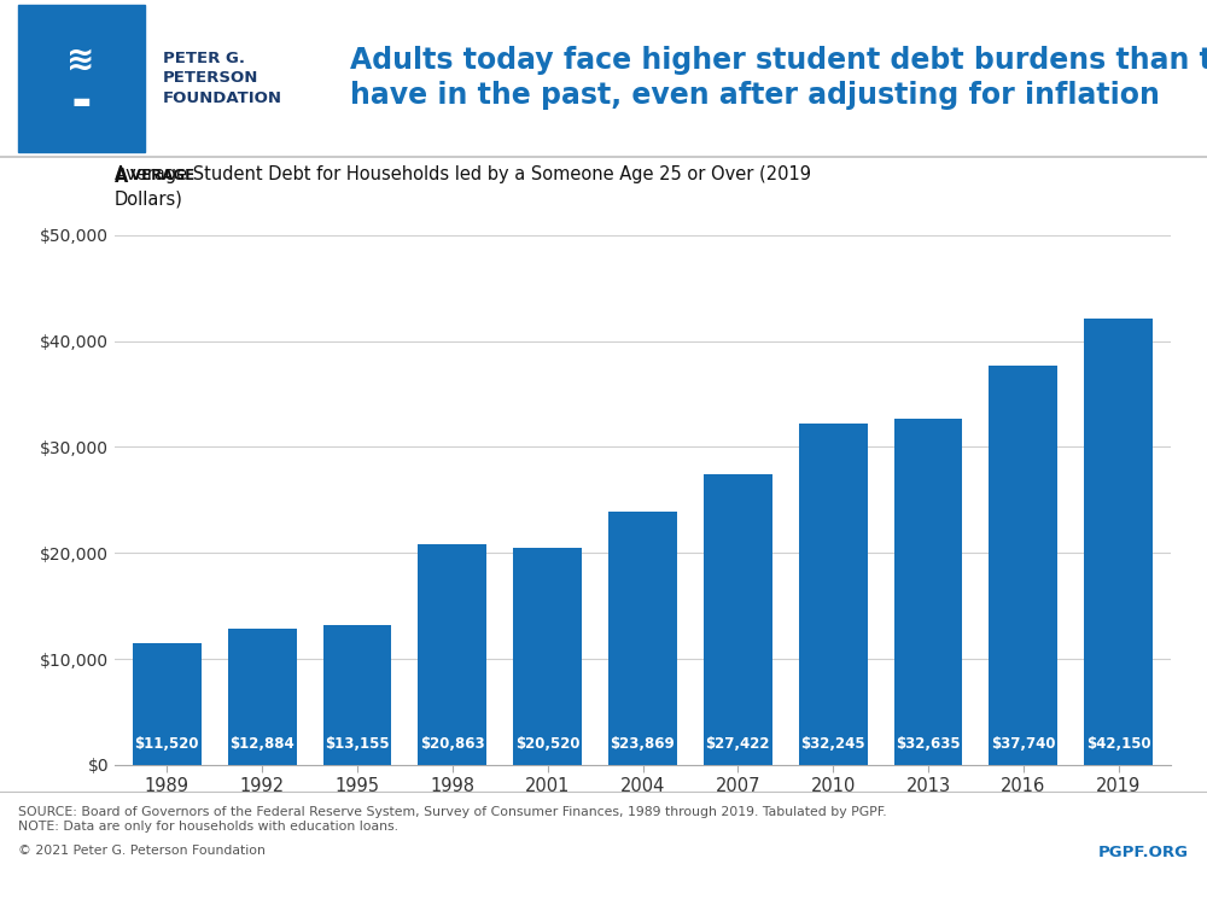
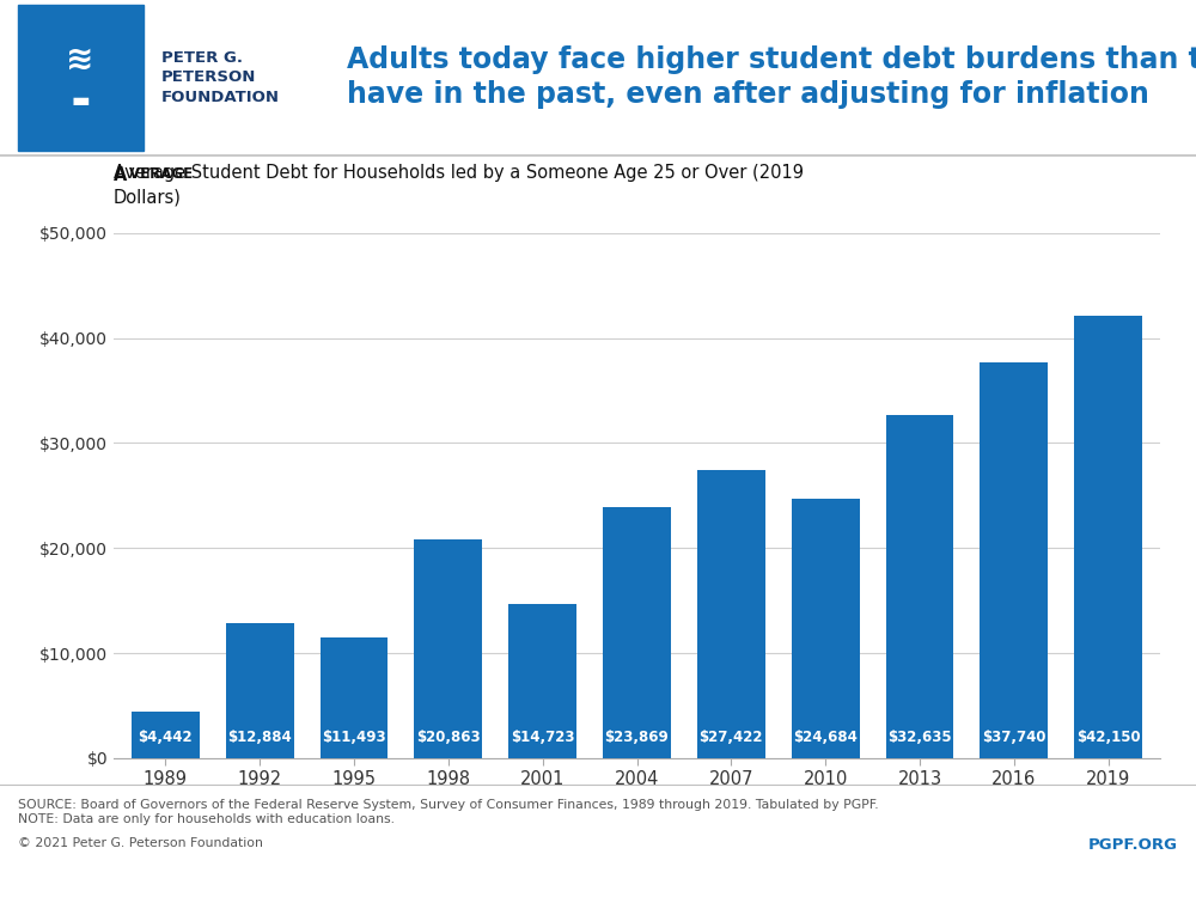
1989: $11,520 -> $4,442
1995: $13,155 -> $11,493
2001: $20,520 -> $14,723
2010: $32,245 -> $24,684
